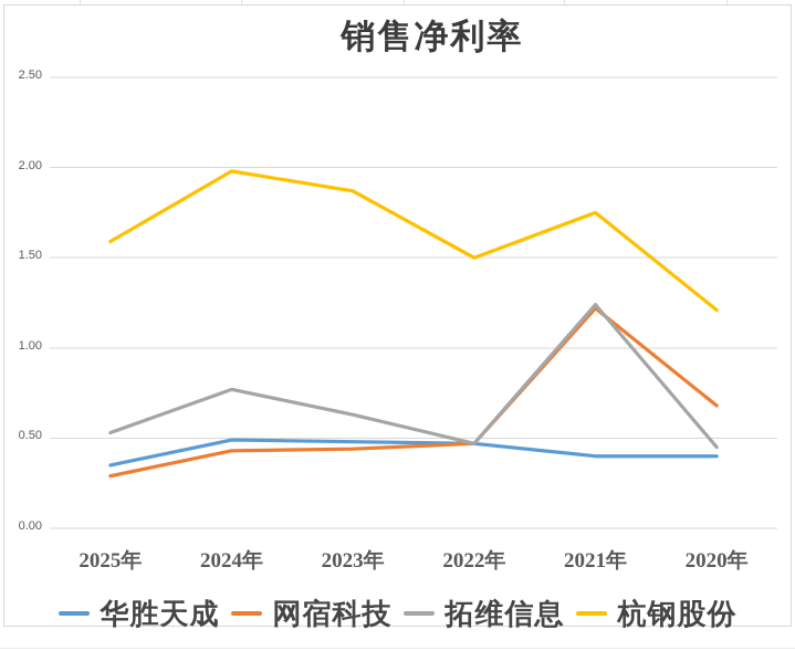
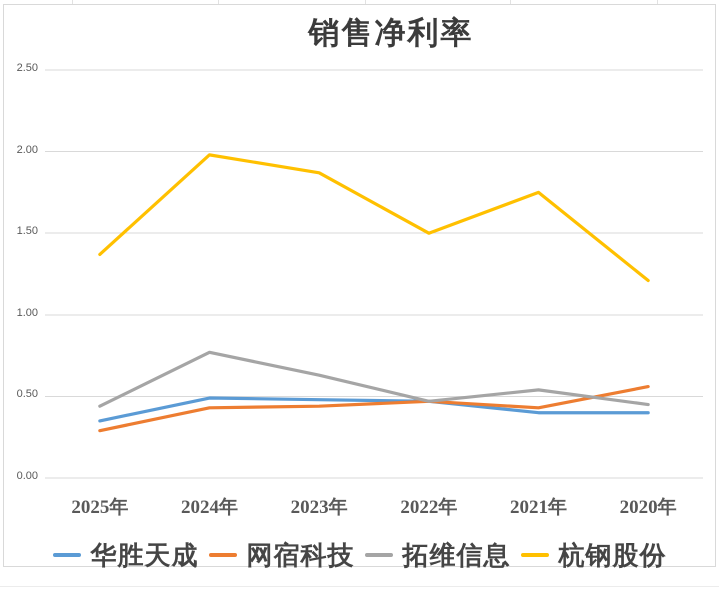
拓维信息/2025年: 0.53 -> 0.44
杭钢股份/2025年: 1.59 -> 1.37
网宿科技/2021年: 1.22 -> 0.43
拓维信息/2021年: 1.24 -> 0.54
网宿科技/2020年: 0.68 -> 0.56
